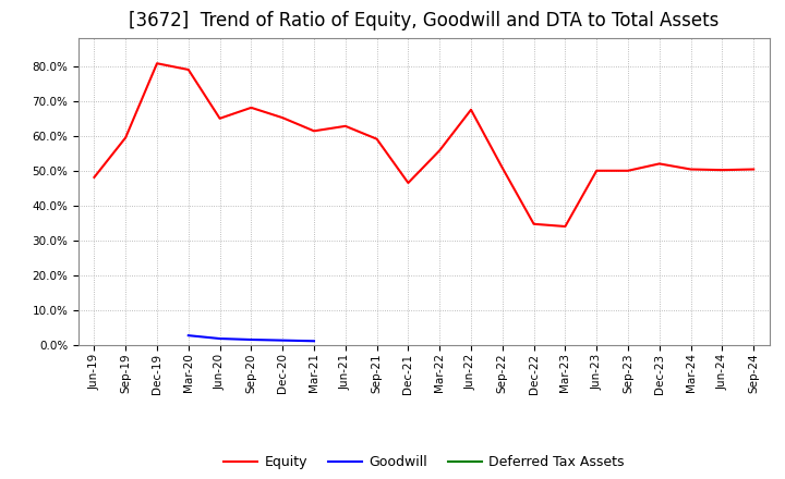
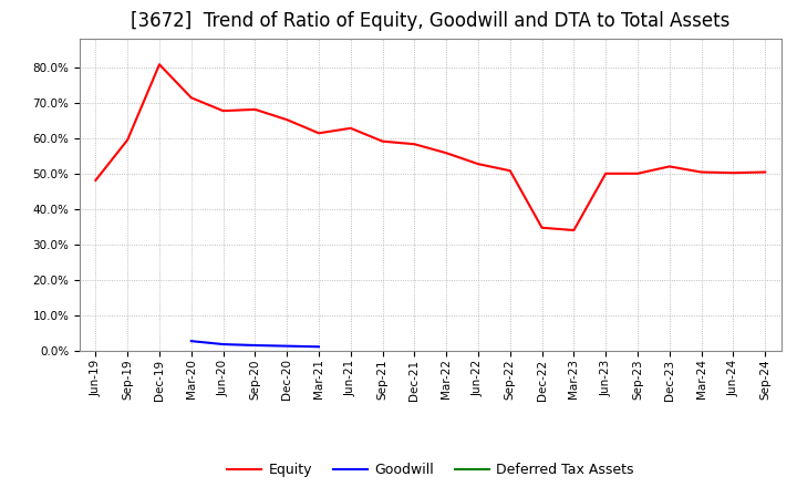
Equity/Mar-20: 79.0% -> 71.4%
Equity/Jun-20: 65.0% -> 67.7%
Equity/Dec-21: 46.5% -> 58.3%
Equity/Jun-22: 67.5% -> 52.7%
